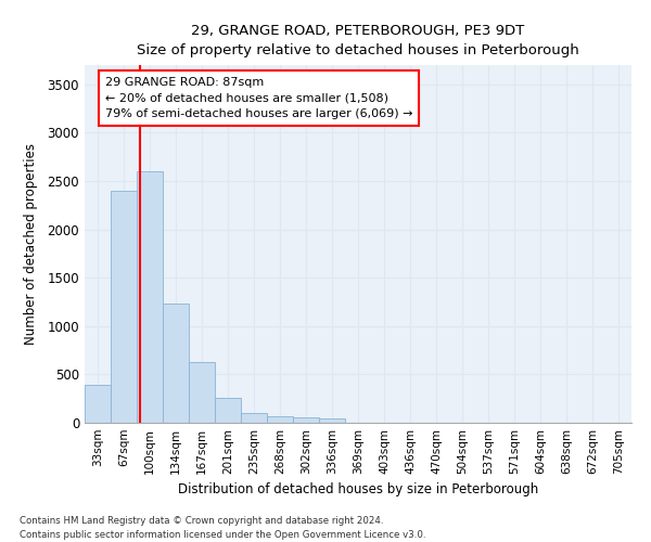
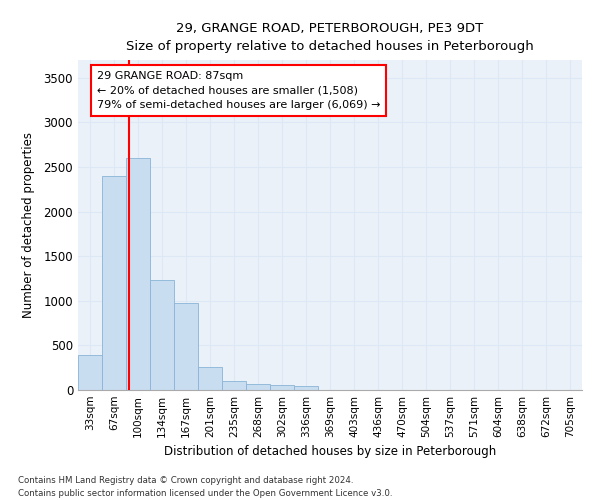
167sqm: 630 -> 980
